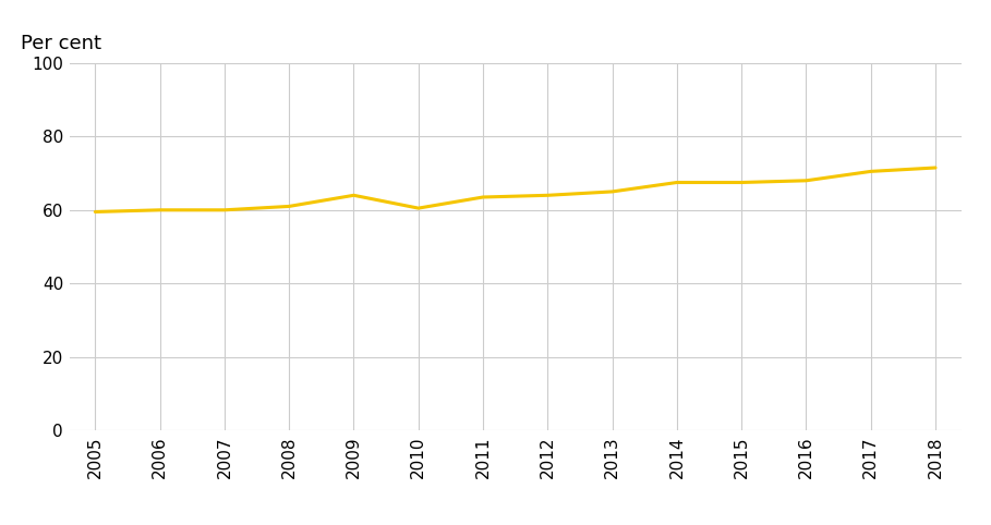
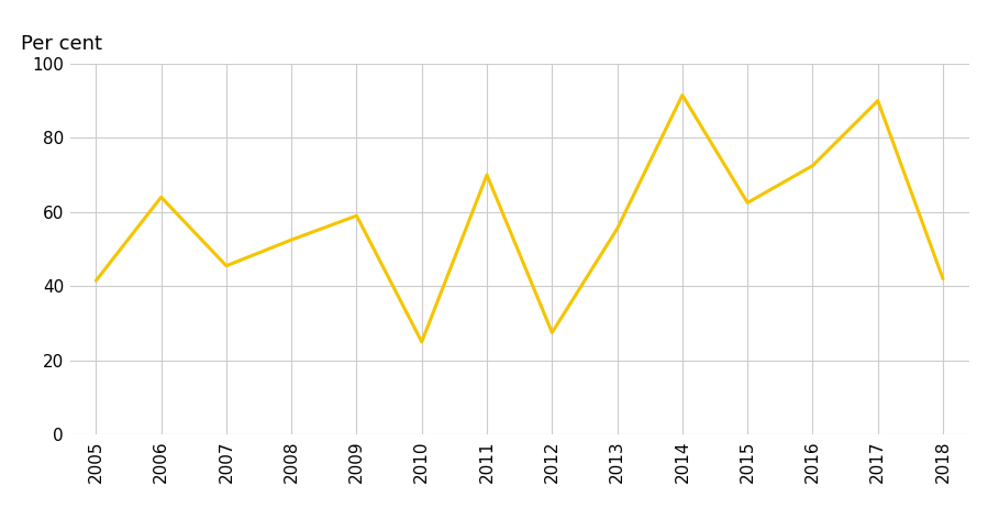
2005: 59.5 -> 41.5
2006: 60.0 -> 64.0
2007: 60.0 -> 45.5
2008: 61.0 -> 52.5
2009: 64.0 -> 59.0
2010: 60.5 -> 25.0
2011: 63.5 -> 70.0
2012: 64.0 -> 27.5
2013: 65.0 -> 55.5
2014: 67.5 -> 91.5
2015: 67.5 -> 62.5
2016: 68.0 -> 72.5
2017: 70.5 -> 90.0
2018: 71.5 -> 42.0
